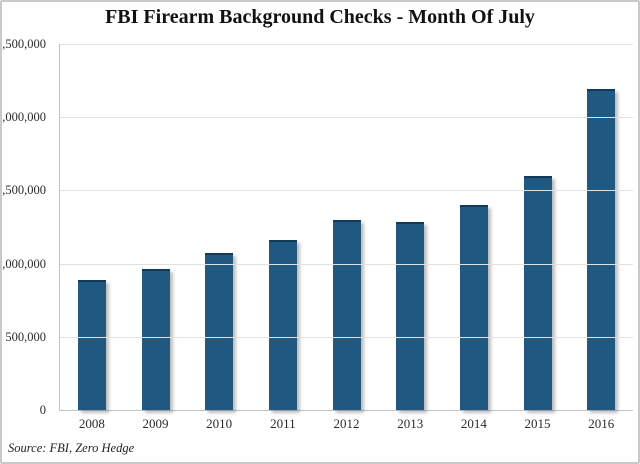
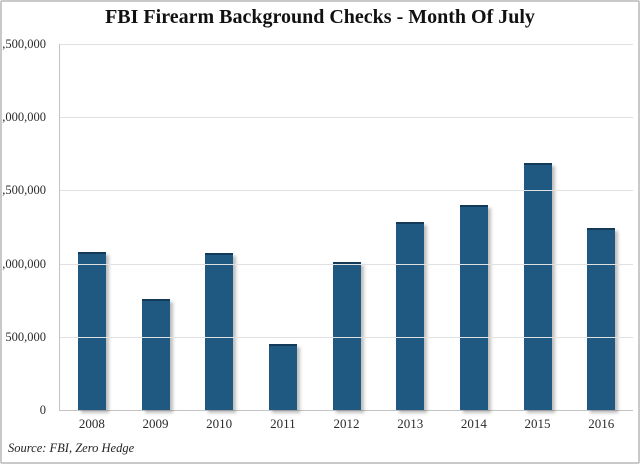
2008: 890000 -> 1080000
2009: 960000 -> 760000
2011: 1160000 -> 450000
2012: 1300000 -> 1010000
2015: 1600000 -> 1690000
2016: 2200000 -> 1240000
